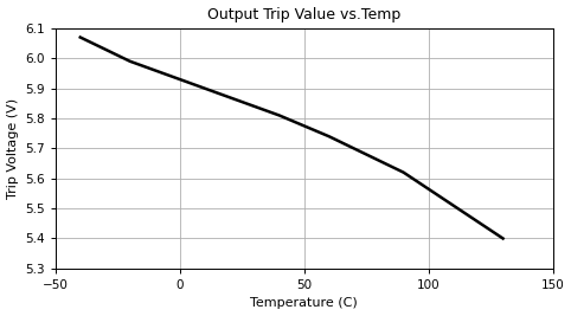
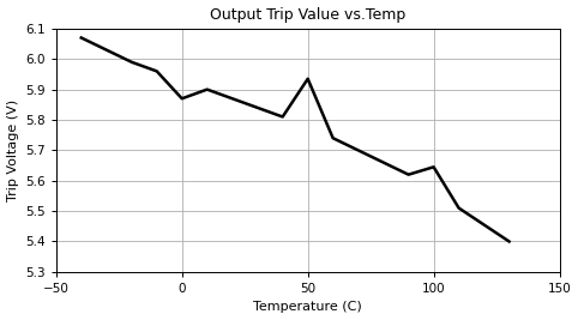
0: 5.930 -> 5.870
50: 5.775 -> 5.935
100: 5.565 -> 5.645
